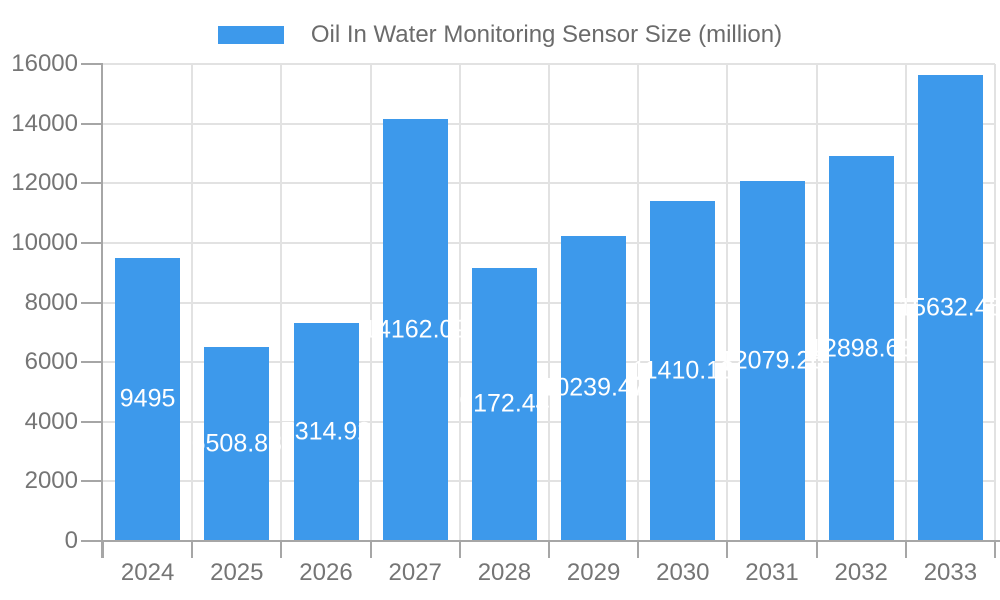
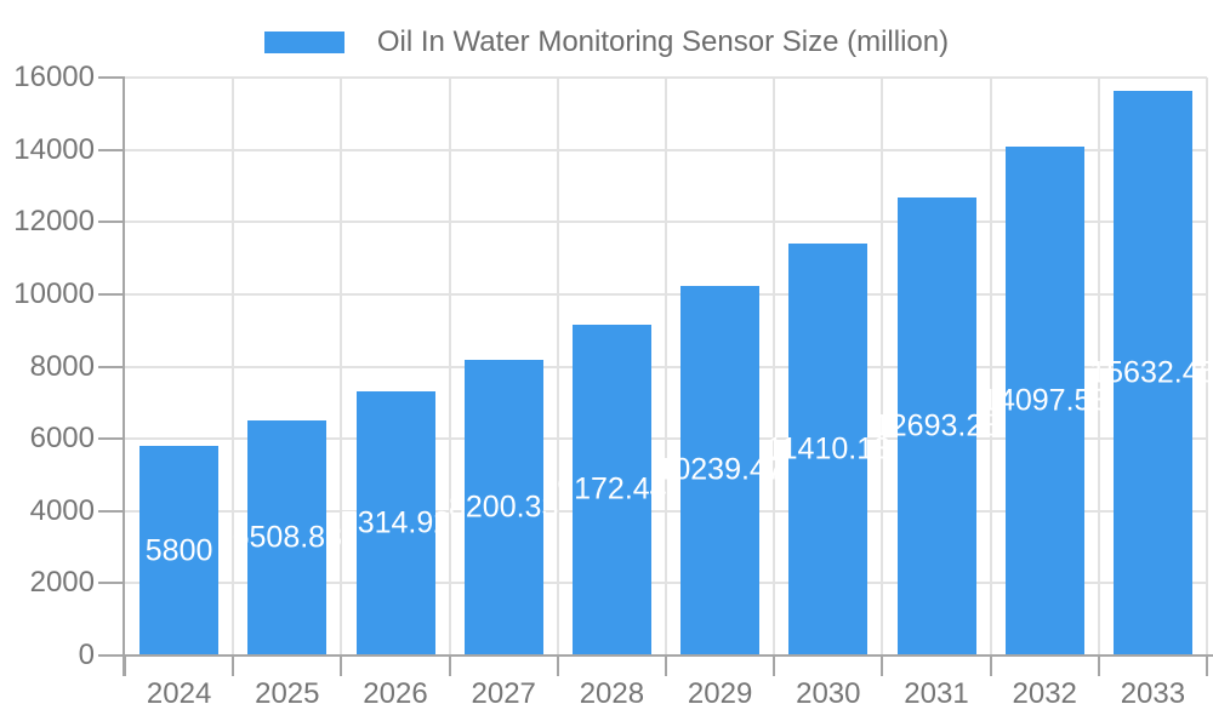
2024: 9495 -> 5800
2027: 14162.09 -> 8200.33
2031: 12079.26 -> 12693.28
2032: 12898.63 -> 14097.53
